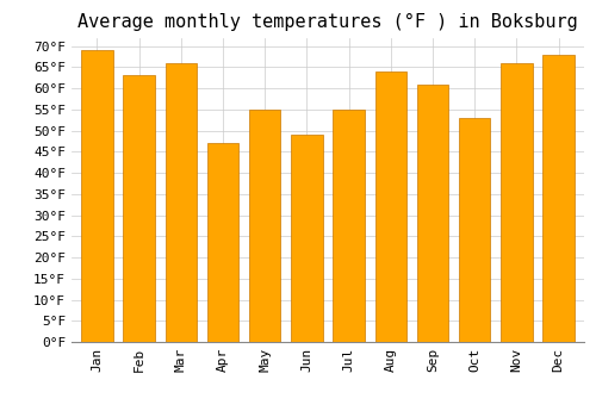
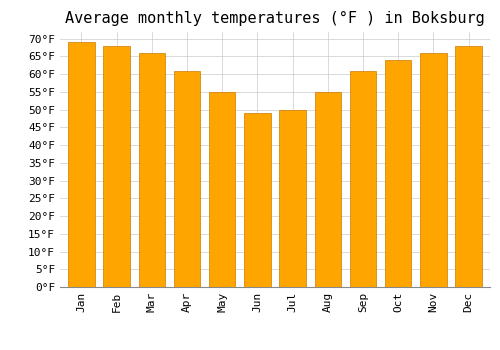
Feb: 63°F -> 68°F
Apr: 47°F -> 61°F
Jul: 55°F -> 50°F
Aug: 64°F -> 55°F
Oct: 53°F -> 64°F
